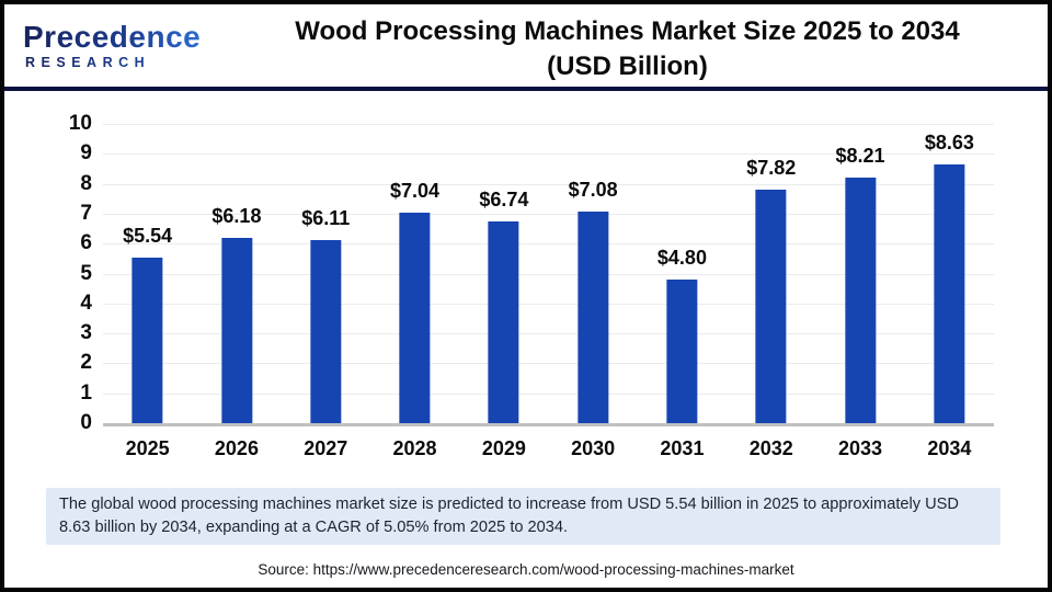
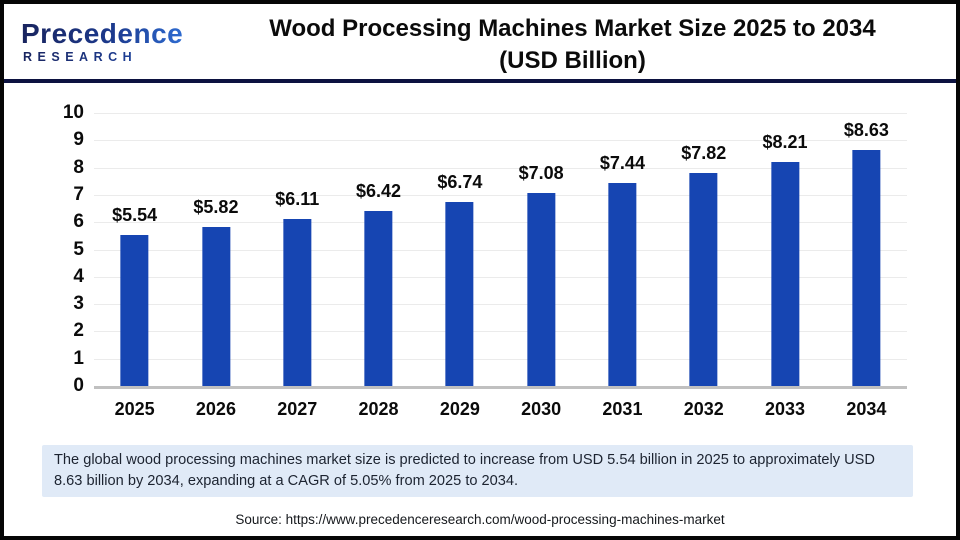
2026: $6.18 -> $5.82
2028: $7.04 -> $6.42
2031: $4.80 -> $7.44
